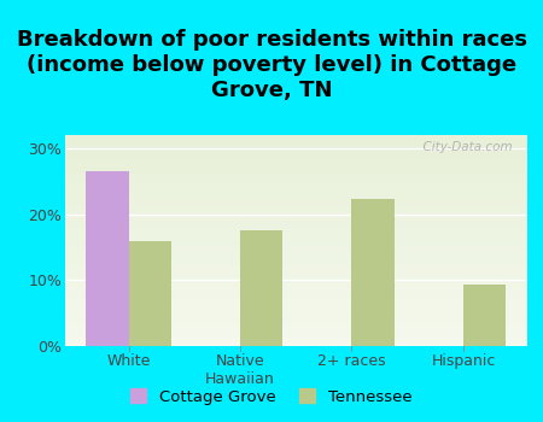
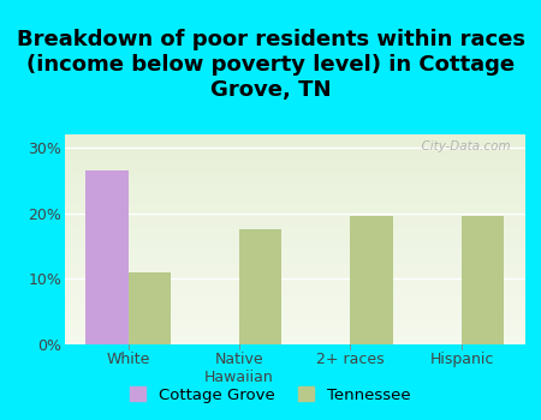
Tennessee/White: 16.0% -> 11.0%
Tennessee/2+ races: 22.4% -> 19.5%
Tennessee/Hispanic: 9.4% -> 19.5%
